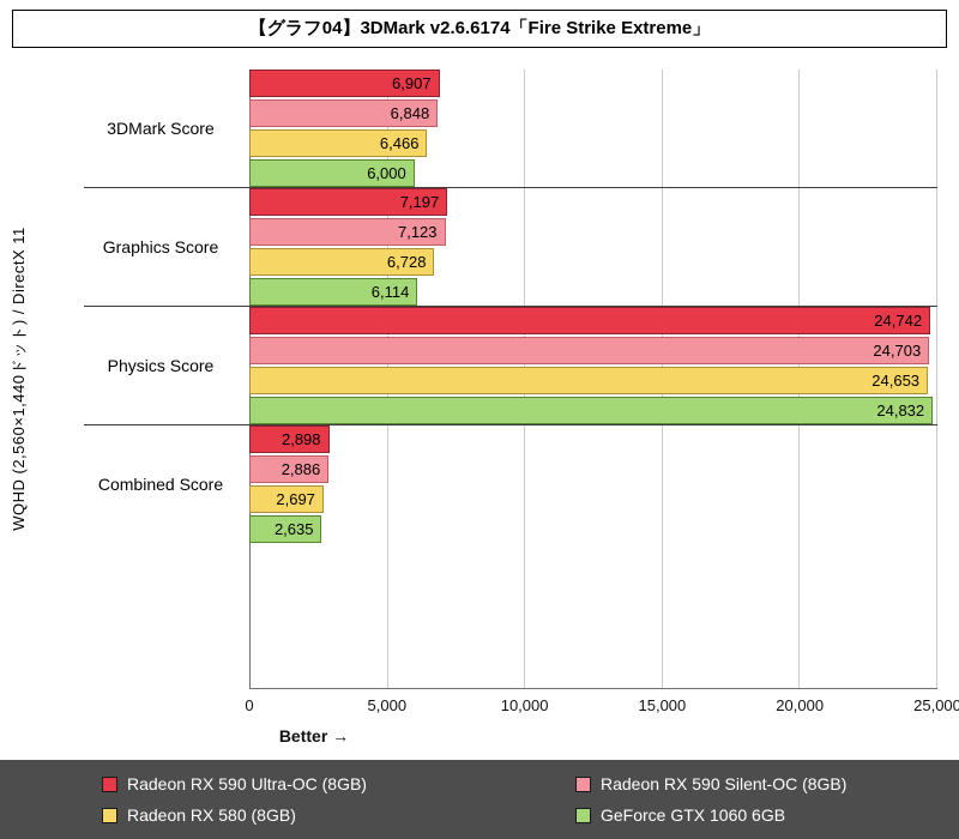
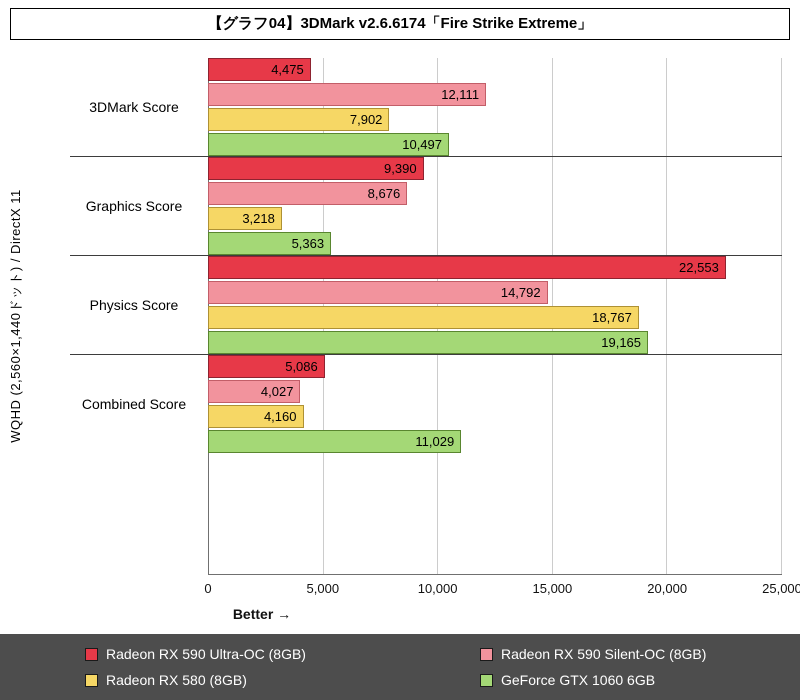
Radeon RX 590 Ultra-OC (8GB)/3DMark Score: 6,907 -> 4,475
Radeon RX 590 Silent-OC (8GB)/3DMark Score: 6,848 -> 12,111
Radeon RX 580 (8GB)/3DMark Score: 6,466 -> 7,902
GeForce GTX 1060 6GB/3DMark Score: 6,000 -> 10,497
Radeon RX 590 Ultra-OC (8GB)/Graphics Score: 7,197 -> 9,390
Radeon RX 590 Silent-OC (8GB)/Graphics Score: 7,123 -> 8,676
Radeon RX 580 (8GB)/Graphics Score: 6,728 -> 3,218
GeForce GTX 1060 6GB/Graphics Score: 6,114 -> 5,363
Radeon RX 590 Ultra-OC (8GB)/Physics Score: 24,742 -> 22,553
Radeon RX 590 Silent-OC (8GB)/Physics Score: 24,703 -> 14,792
Radeon RX 580 (8GB)/Physics Score: 24,653 -> 18,767
GeForce GTX 1060 6GB/Physics Score: 24,832 -> 19,165
Radeon RX 590 Ultra-OC (8GB)/Combined Score: 2,898 -> 5,086
Radeon RX 590 Silent-OC (8GB)/Combined Score: 2,886 -> 4,027
Radeon RX 580 (8GB)/Combined Score: 2,697 -> 4,160
GeForce GTX 1060 6GB/Combined Score: 2,635 -> 11,029
